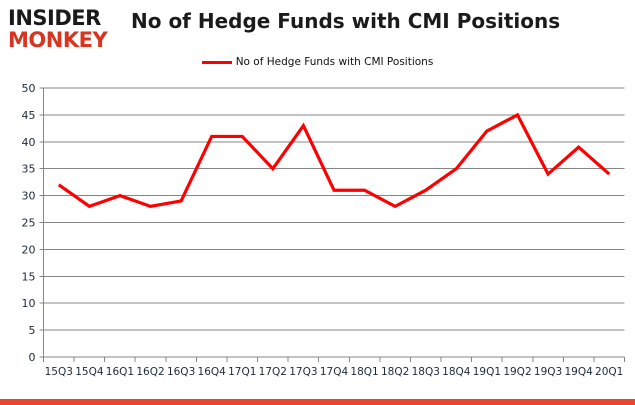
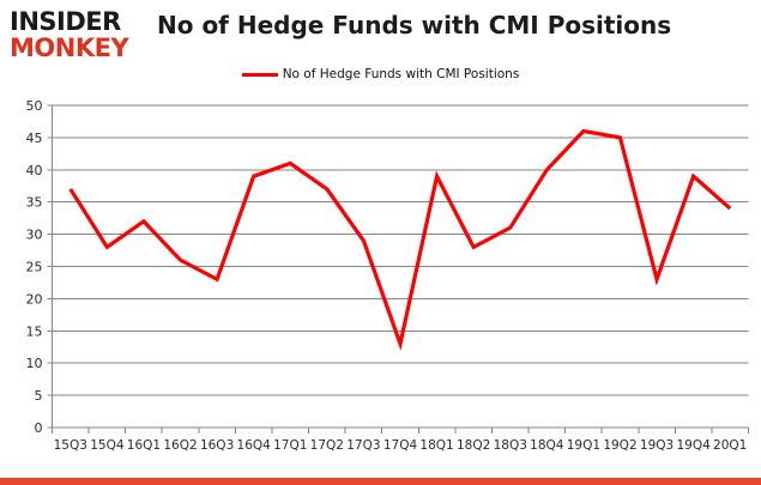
15Q3: 32 -> 37
16Q1: 30 -> 32
16Q2: 28 -> 26
16Q3: 29 -> 23
16Q4: 41 -> 39
17Q2: 35 -> 37
17Q3: 43 -> 29
17Q4: 31 -> 13
18Q1: 31 -> 39
18Q4: 35 -> 40
19Q1: 42 -> 46
19Q3: 34 -> 23
